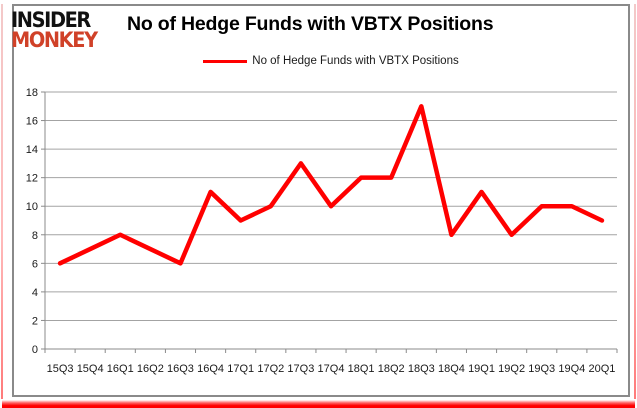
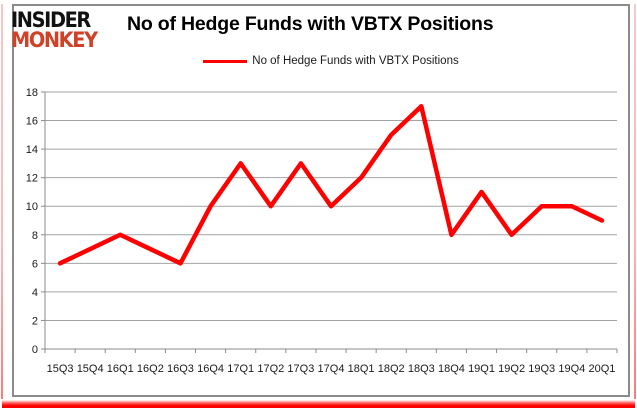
16Q4: 11 -> 10
17Q1: 9 -> 13
18Q2: 12 -> 15
